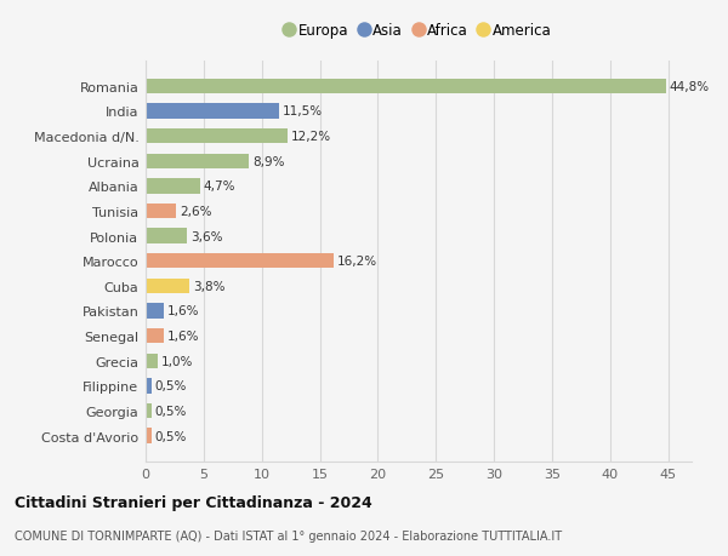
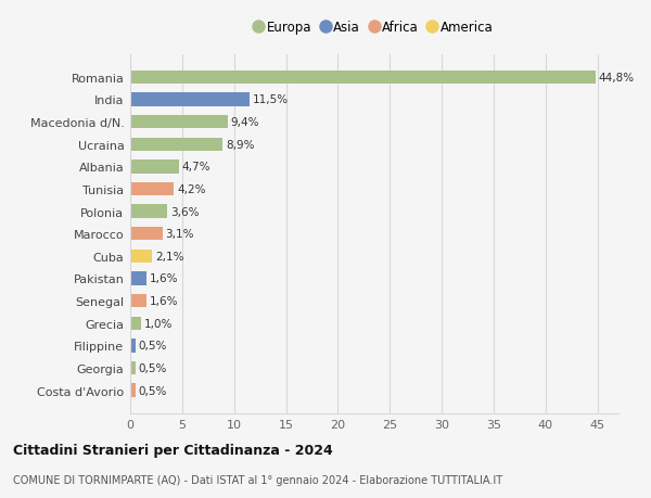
Macedonia d/N.: 12,2% -> 9,4%
Tunisia: 2,6% -> 4,2%
Marocco: 16,2% -> 3,1%
Cuba: 3,8% -> 2,1%
